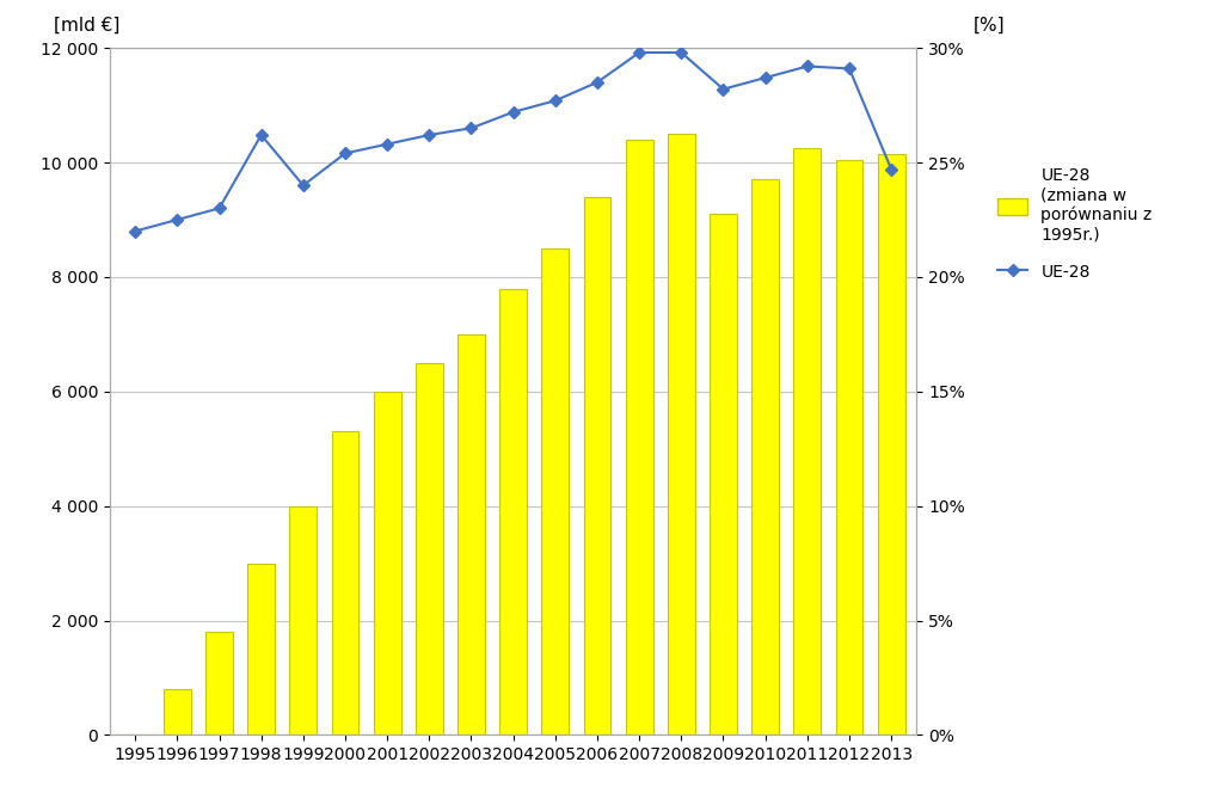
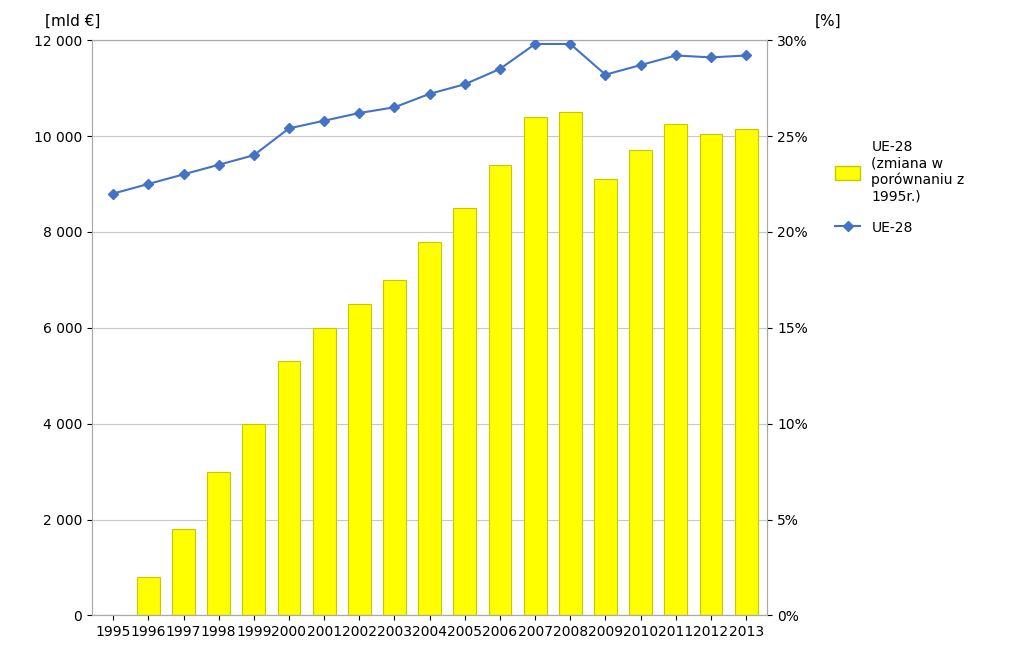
UE-28/1998: 26.2% -> 23.5%
UE-28/2013: 24.7% -> 29.2%
